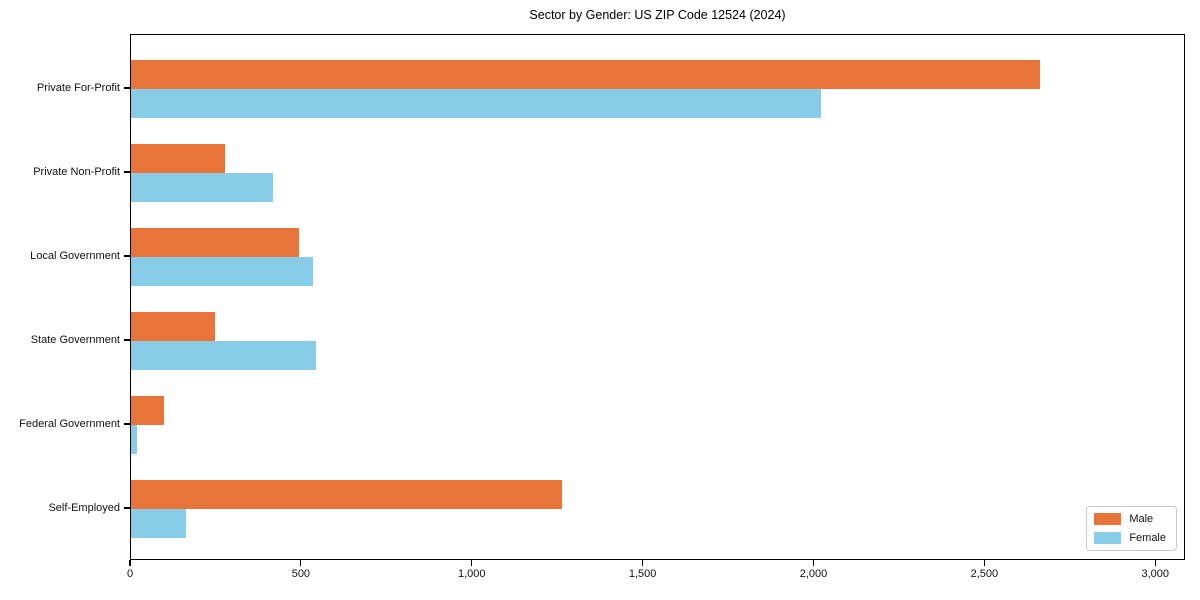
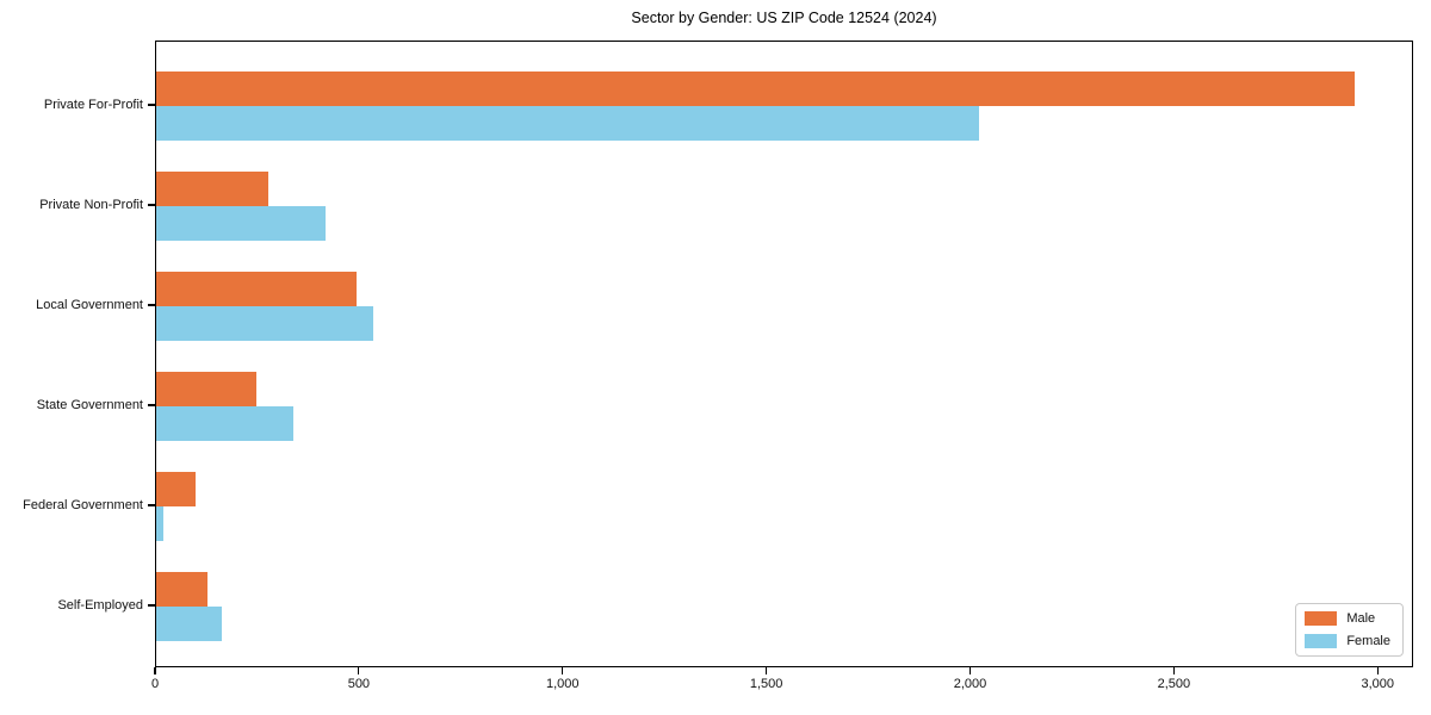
Male/Private For-Profit: 2660 -> 2940
Female/State Government: 540 -> 340
Male/Self-Employed: 1260 -> 120
